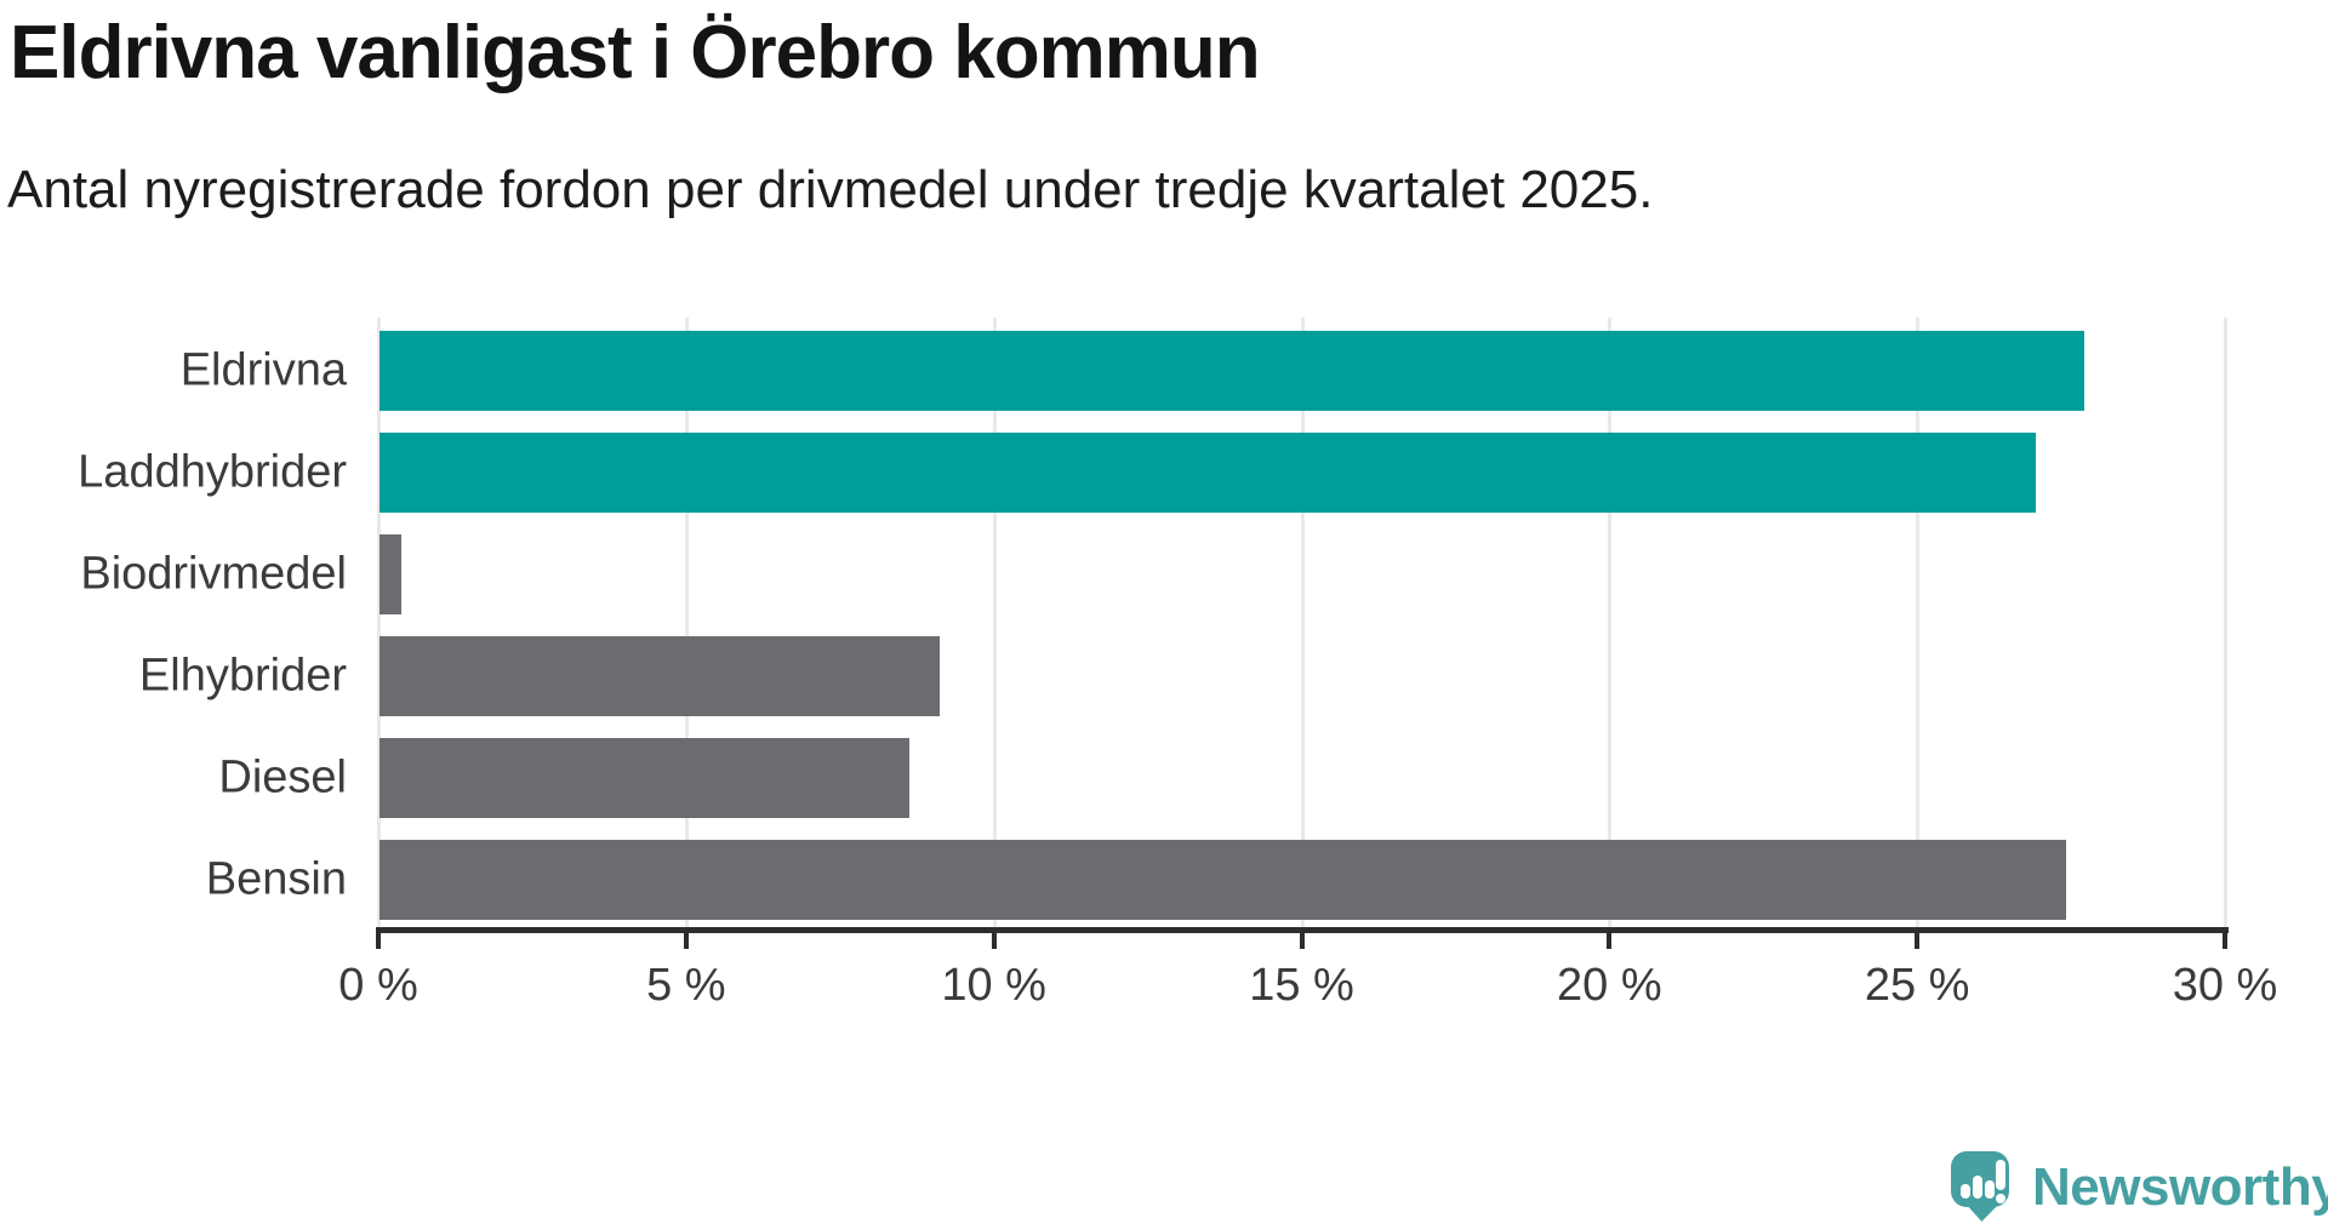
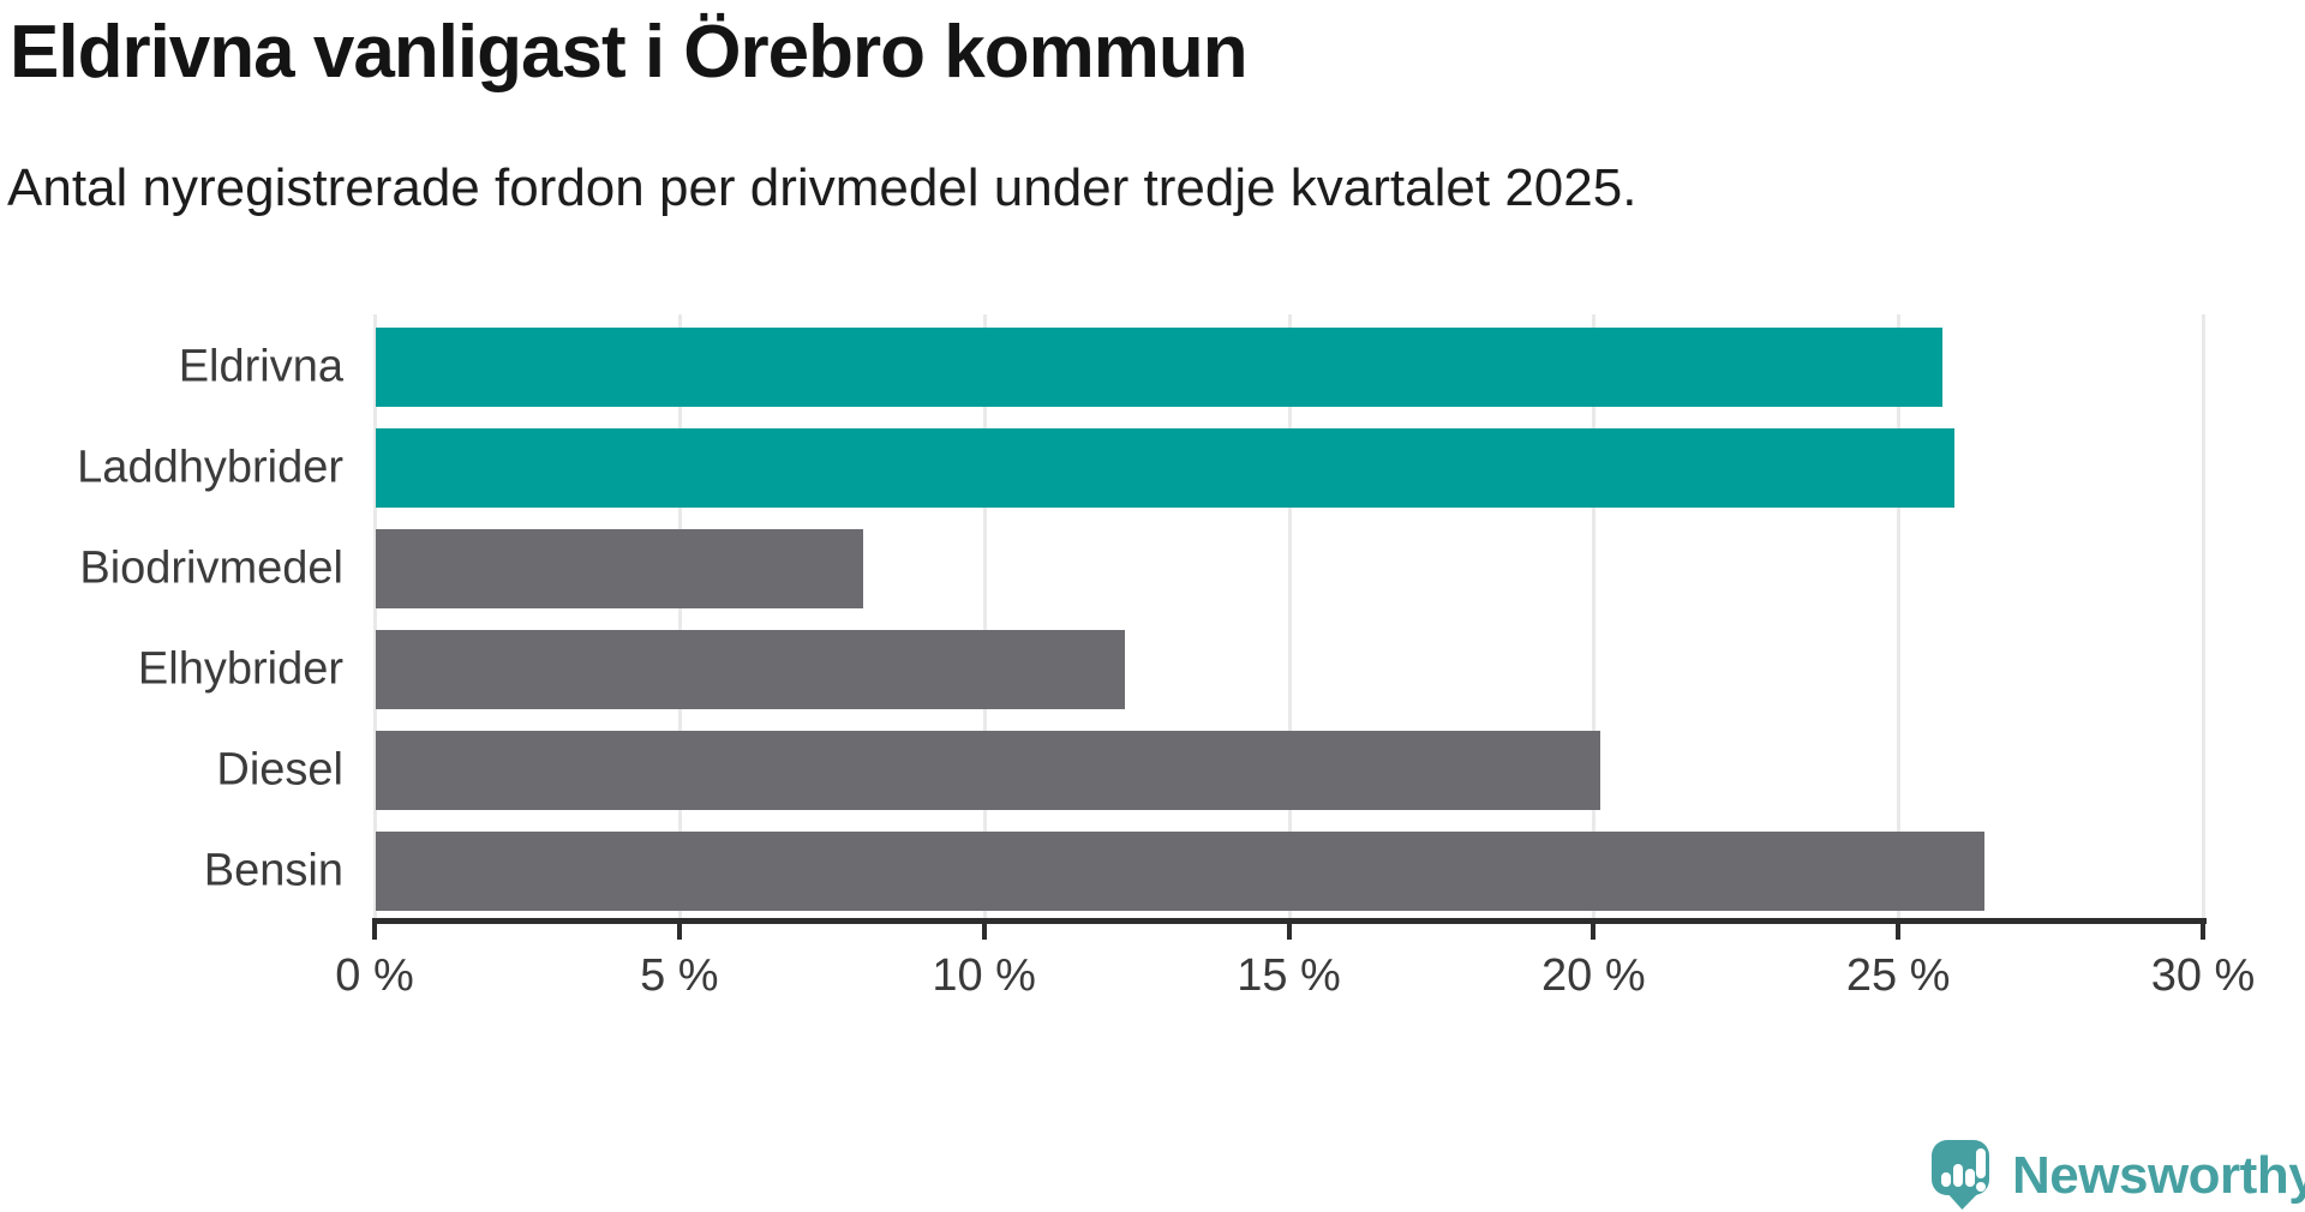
Eldrivna: 27.7% -> 25.7%
Laddhybrider: 26.9% -> 25.9%
Biodrivmedel: 0.3% -> 8.0%
Elhybrider: 9.1% -> 12.3%
Diesel: 8.6% -> 20.1%
Bensin: 27.4% -> 26.4%
